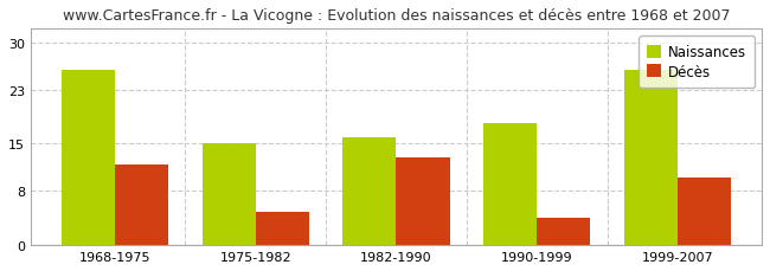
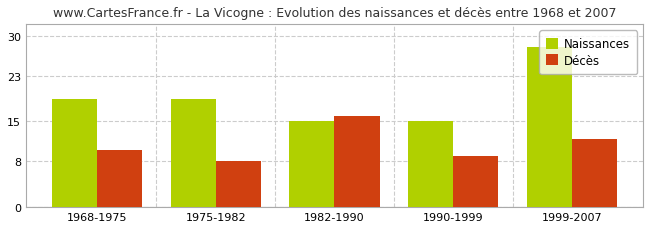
Naissances/1968-1975: 26 -> 19
Décès/1968-1975: 12 -> 10
Naissances/1975-1982: 15 -> 19
Décès/1975-1982: 5 -> 8
Naissances/1982-1990: 16 -> 15
Décès/1982-1990: 13 -> 16
Naissances/1990-1999: 18 -> 15
Décès/1990-1999: 4 -> 9
Naissances/1999-2007: 26 -> 28
Décès/1999-2007: 10 -> 12
